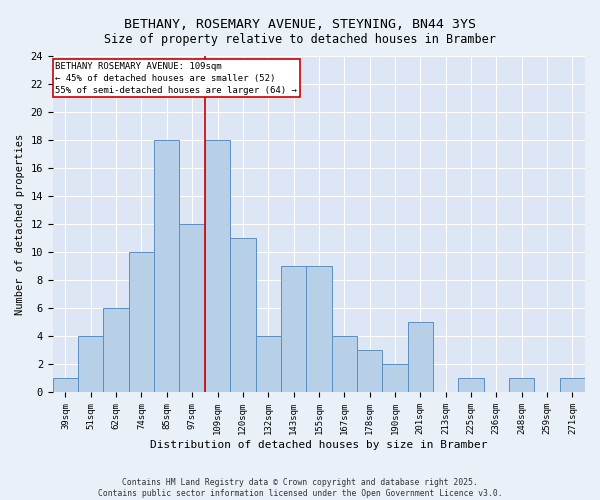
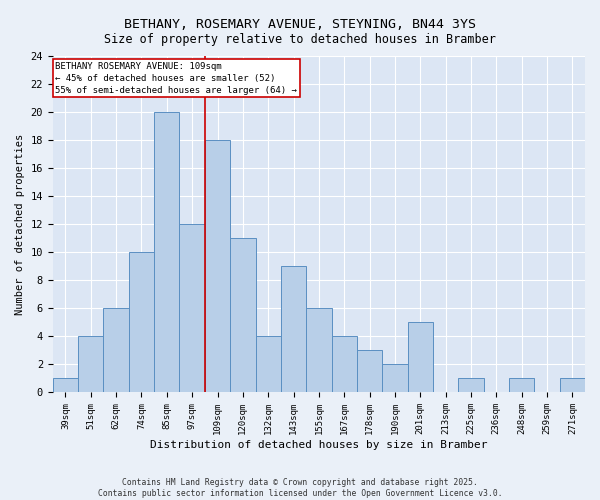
85sqm: 18 -> 20
155sqm: 9 -> 6
